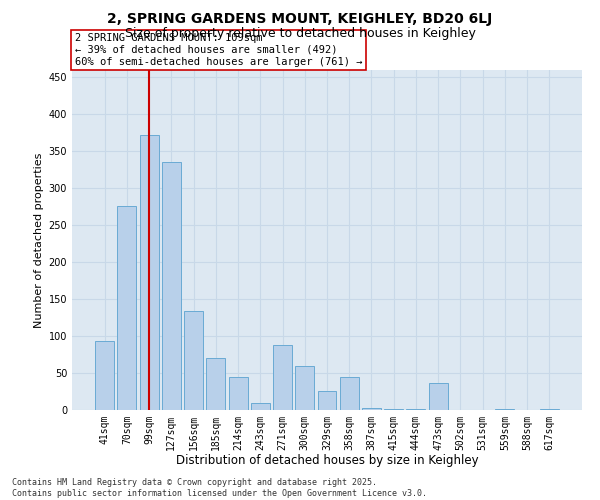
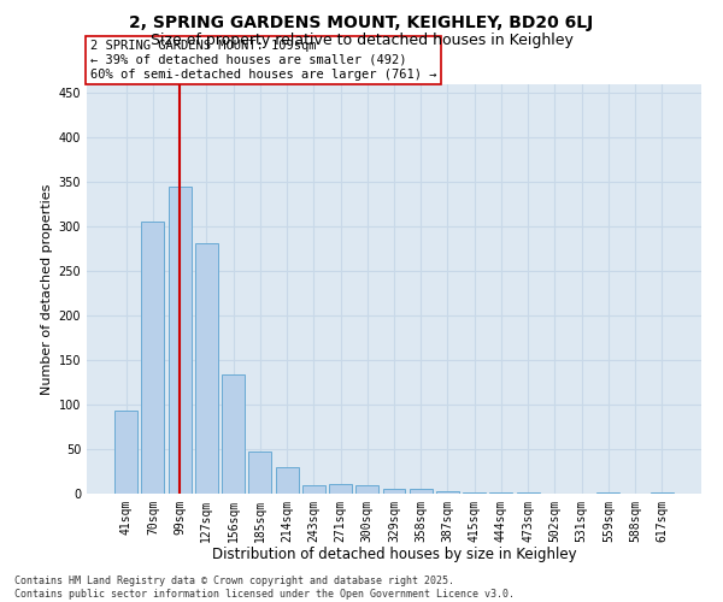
70sqm: 276 -> 306
99sqm: 372 -> 345
127sqm: 336 -> 281
185sqm: 70 -> 47
214sqm: 44 -> 30
271sqm: 88 -> 11
300sqm: 60 -> 9
329sqm: 26 -> 5
358sqm: 44 -> 5
473sqm: 36 -> 1
